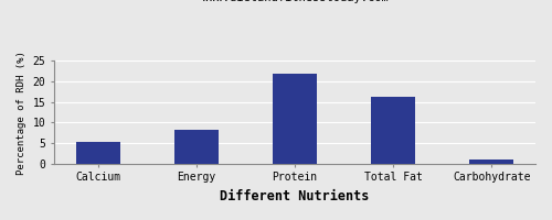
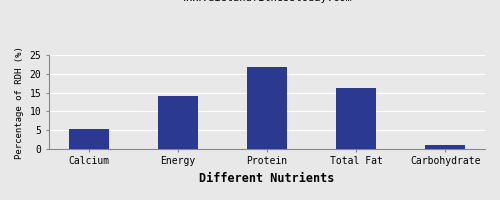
Energy: 8.2 -> 14.0
